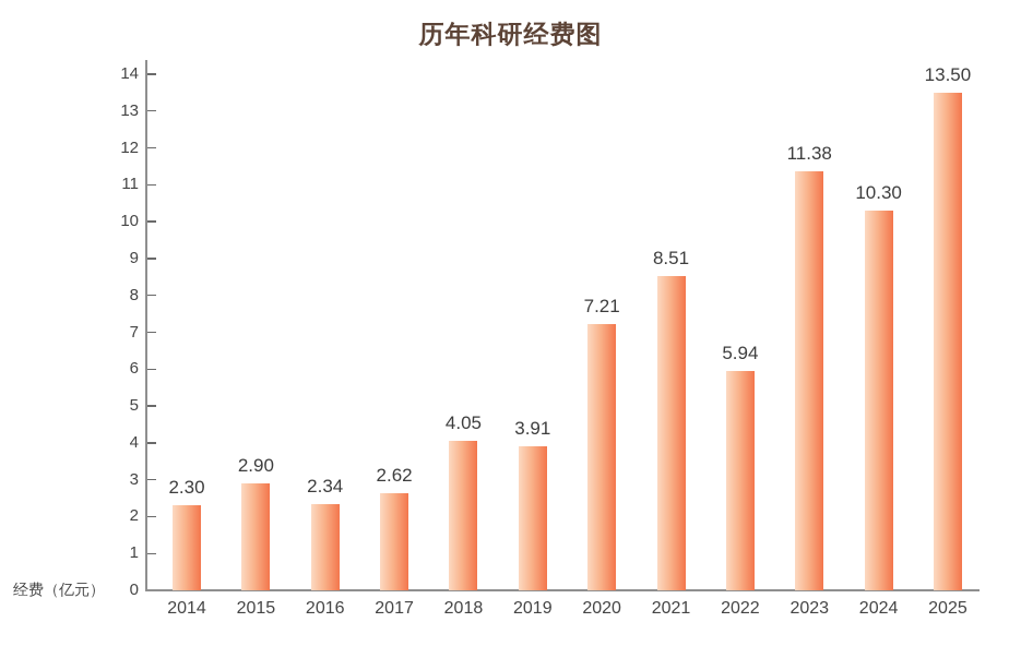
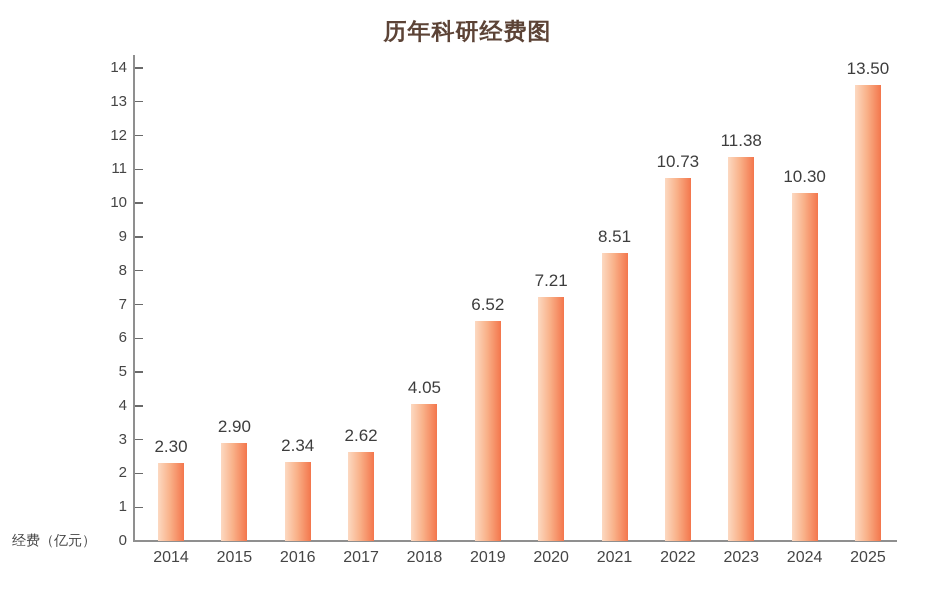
2019: 3.91 -> 6.52
2022: 5.94 -> 10.73
